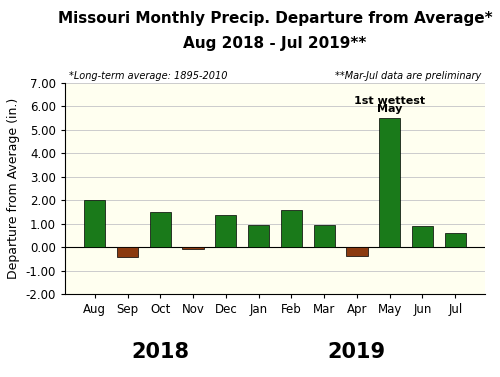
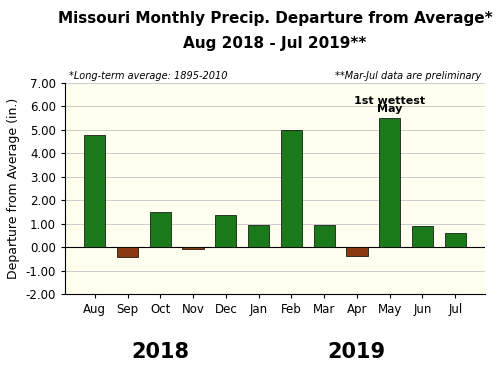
Aug: 2.00 -> 4.80
Feb: 1.58 -> 5.00
